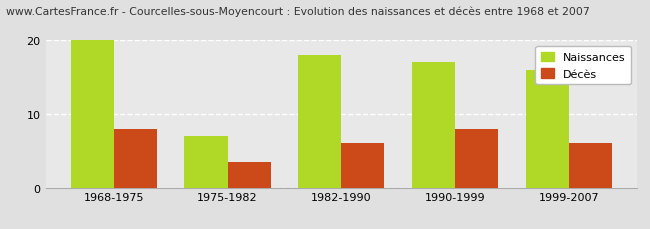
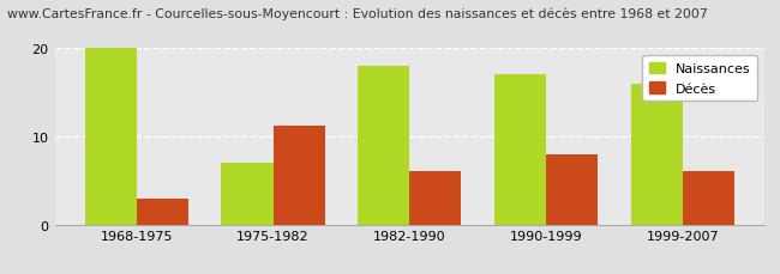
Décès/1968-1975: 8.0 -> 3.0
Décès/1975-1982: 3.5 -> 11.2
